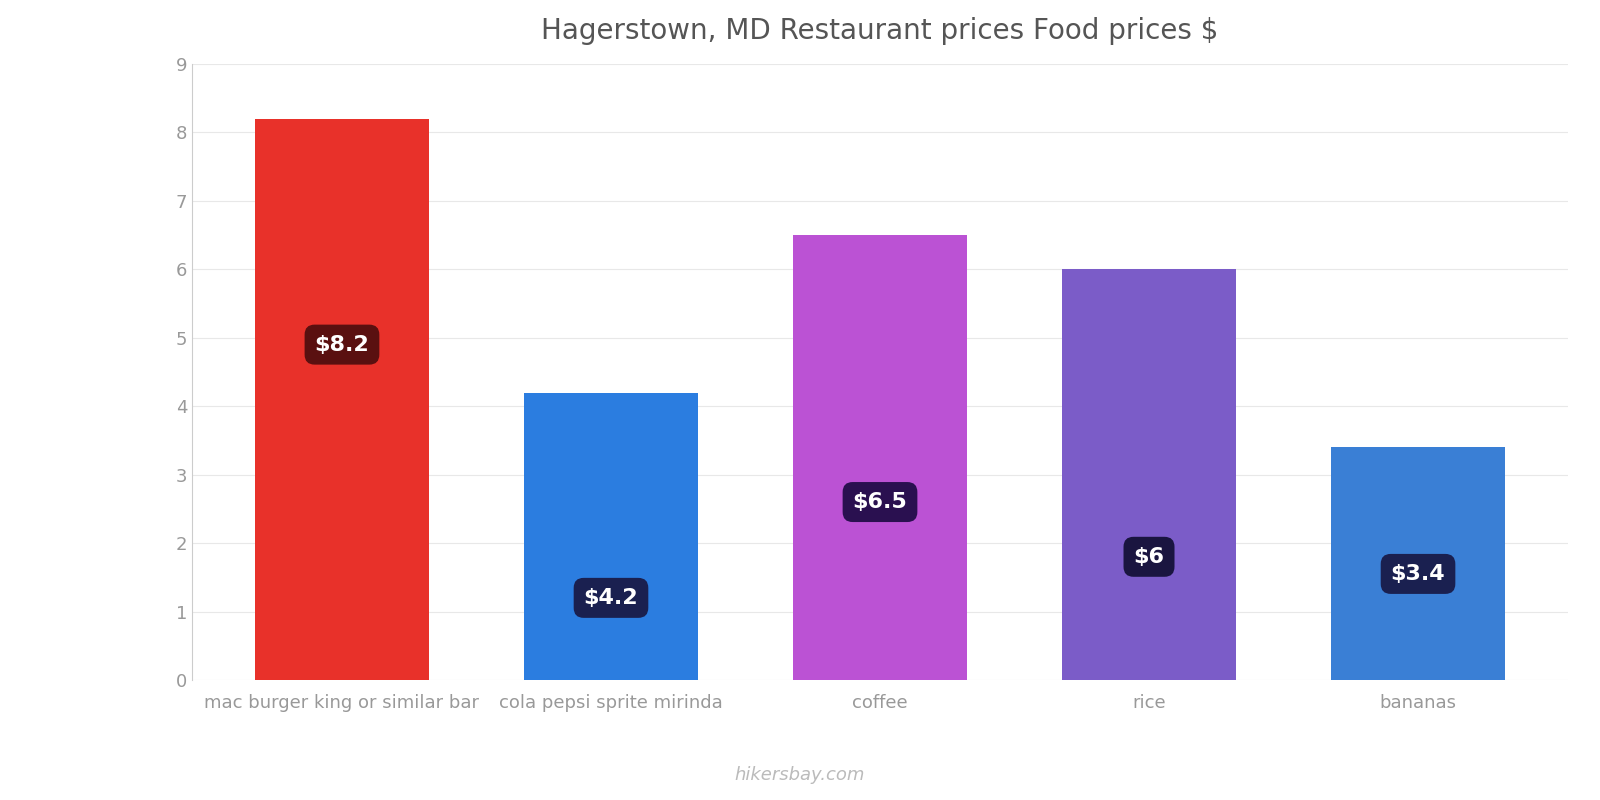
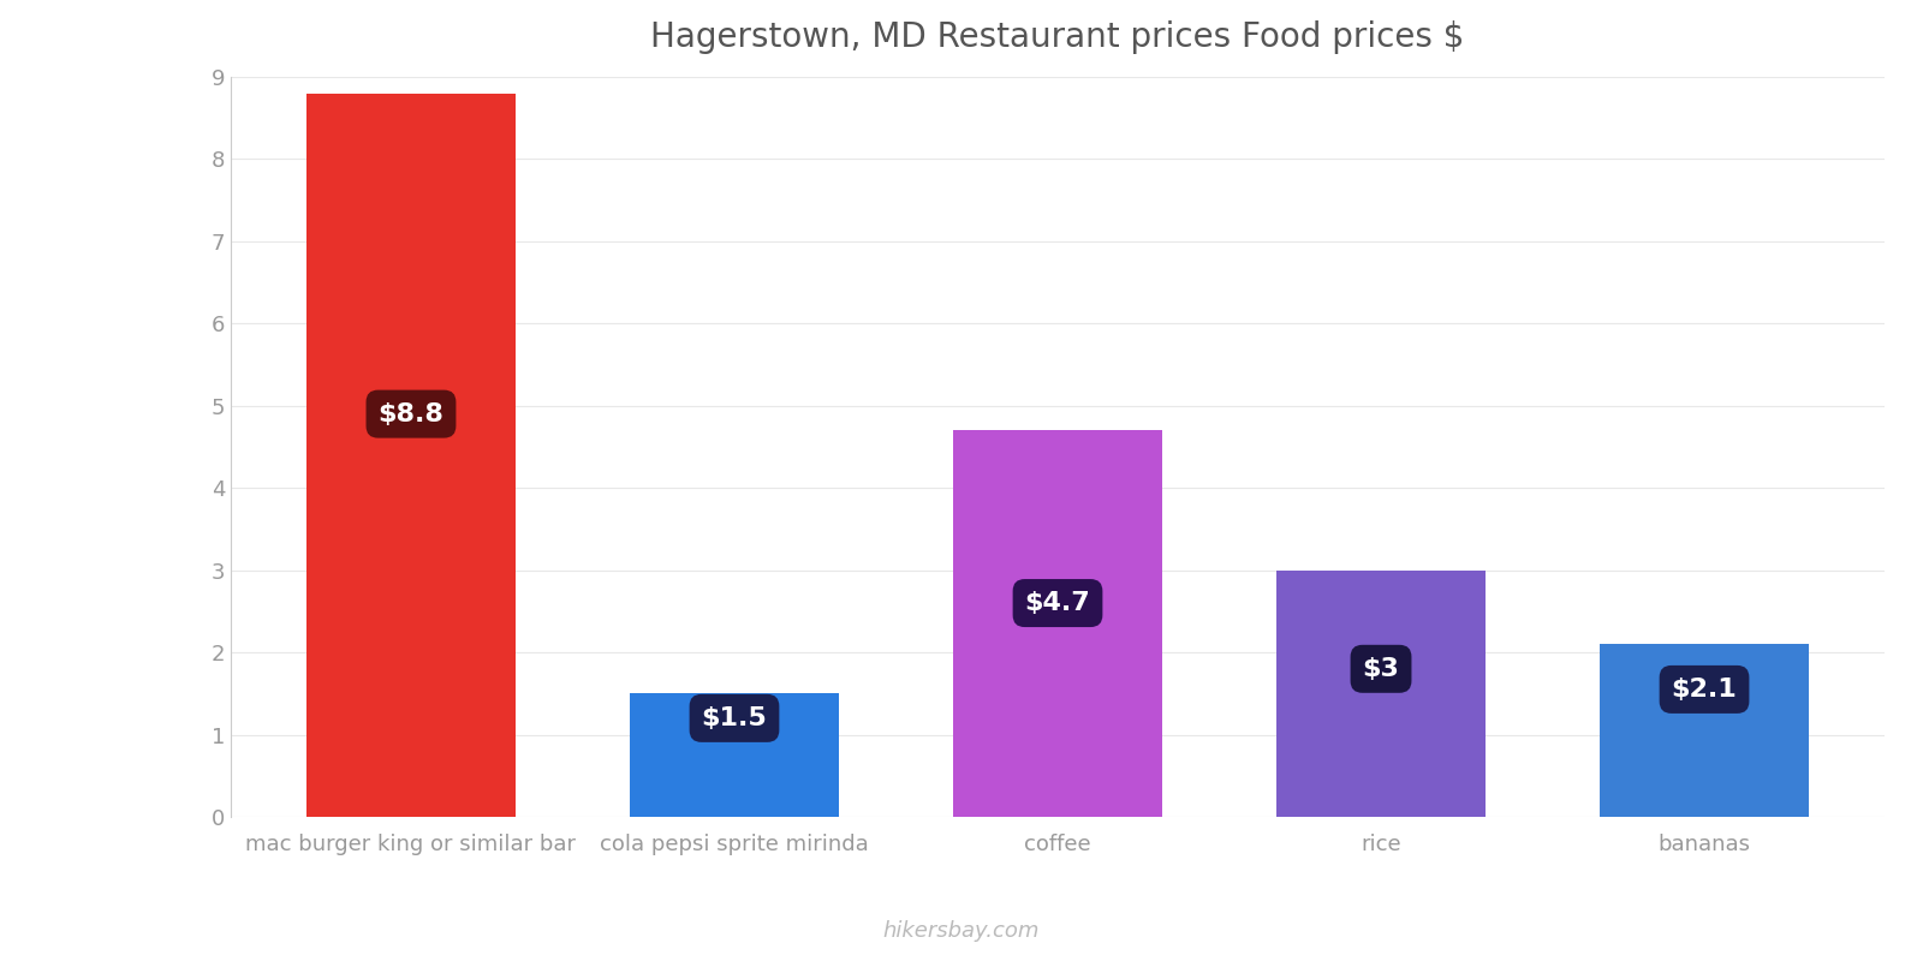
mac burger king or similar bar: $8.2 -> $8.8
cola pepsi sprite mirinda: $4.2 -> $1.5
coffee: $6.5 -> $4.7
rice: $6 -> $3
bananas: $3.4 -> $2.1
